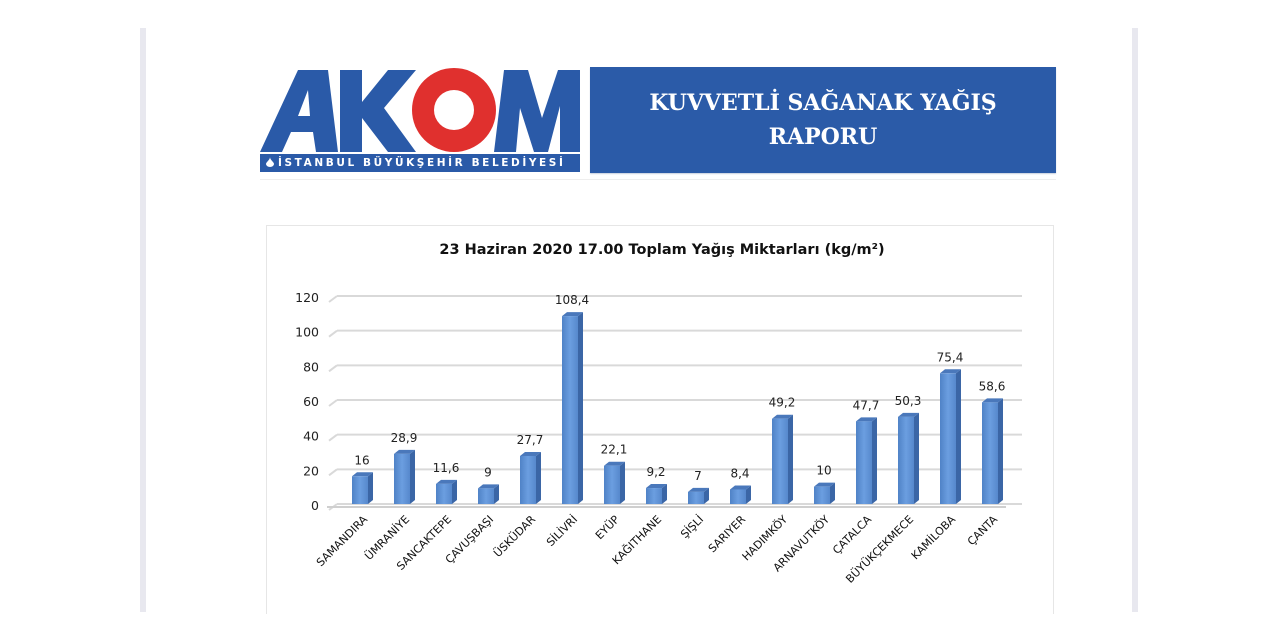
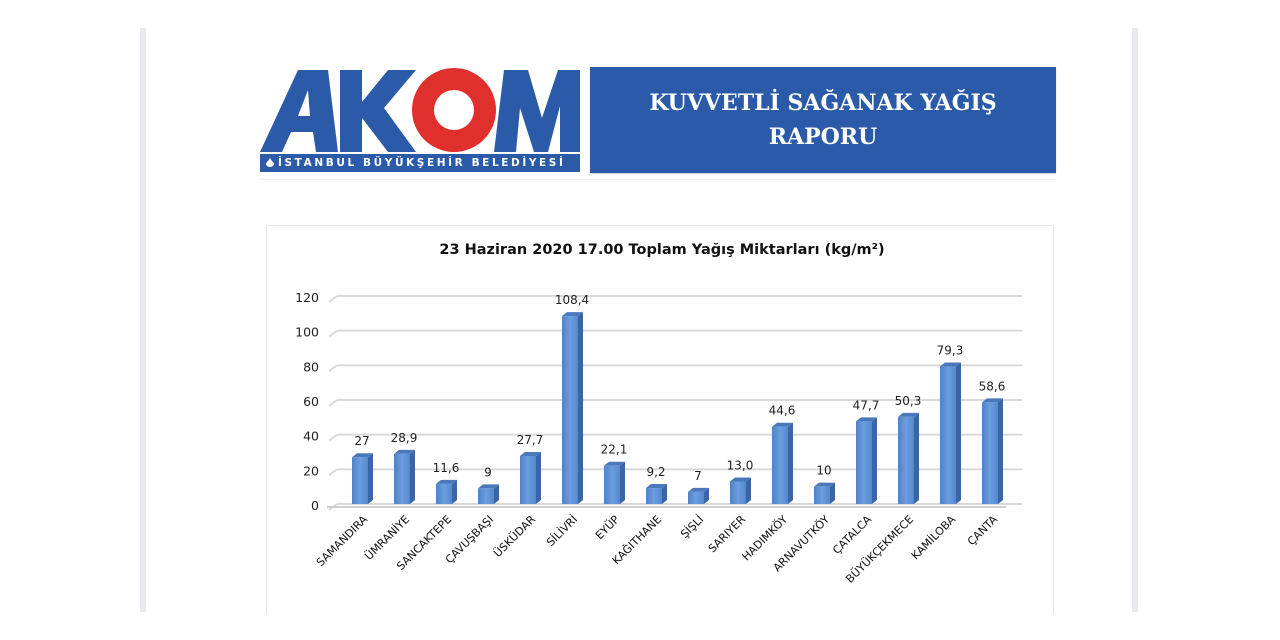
SAMANDIRA: 16 -> 27
SARIYER: 8,4 -> 13,0
HADIMKÖY: 49,2 -> 44,6
KAMİLOBA: 75,4 -> 79,3
